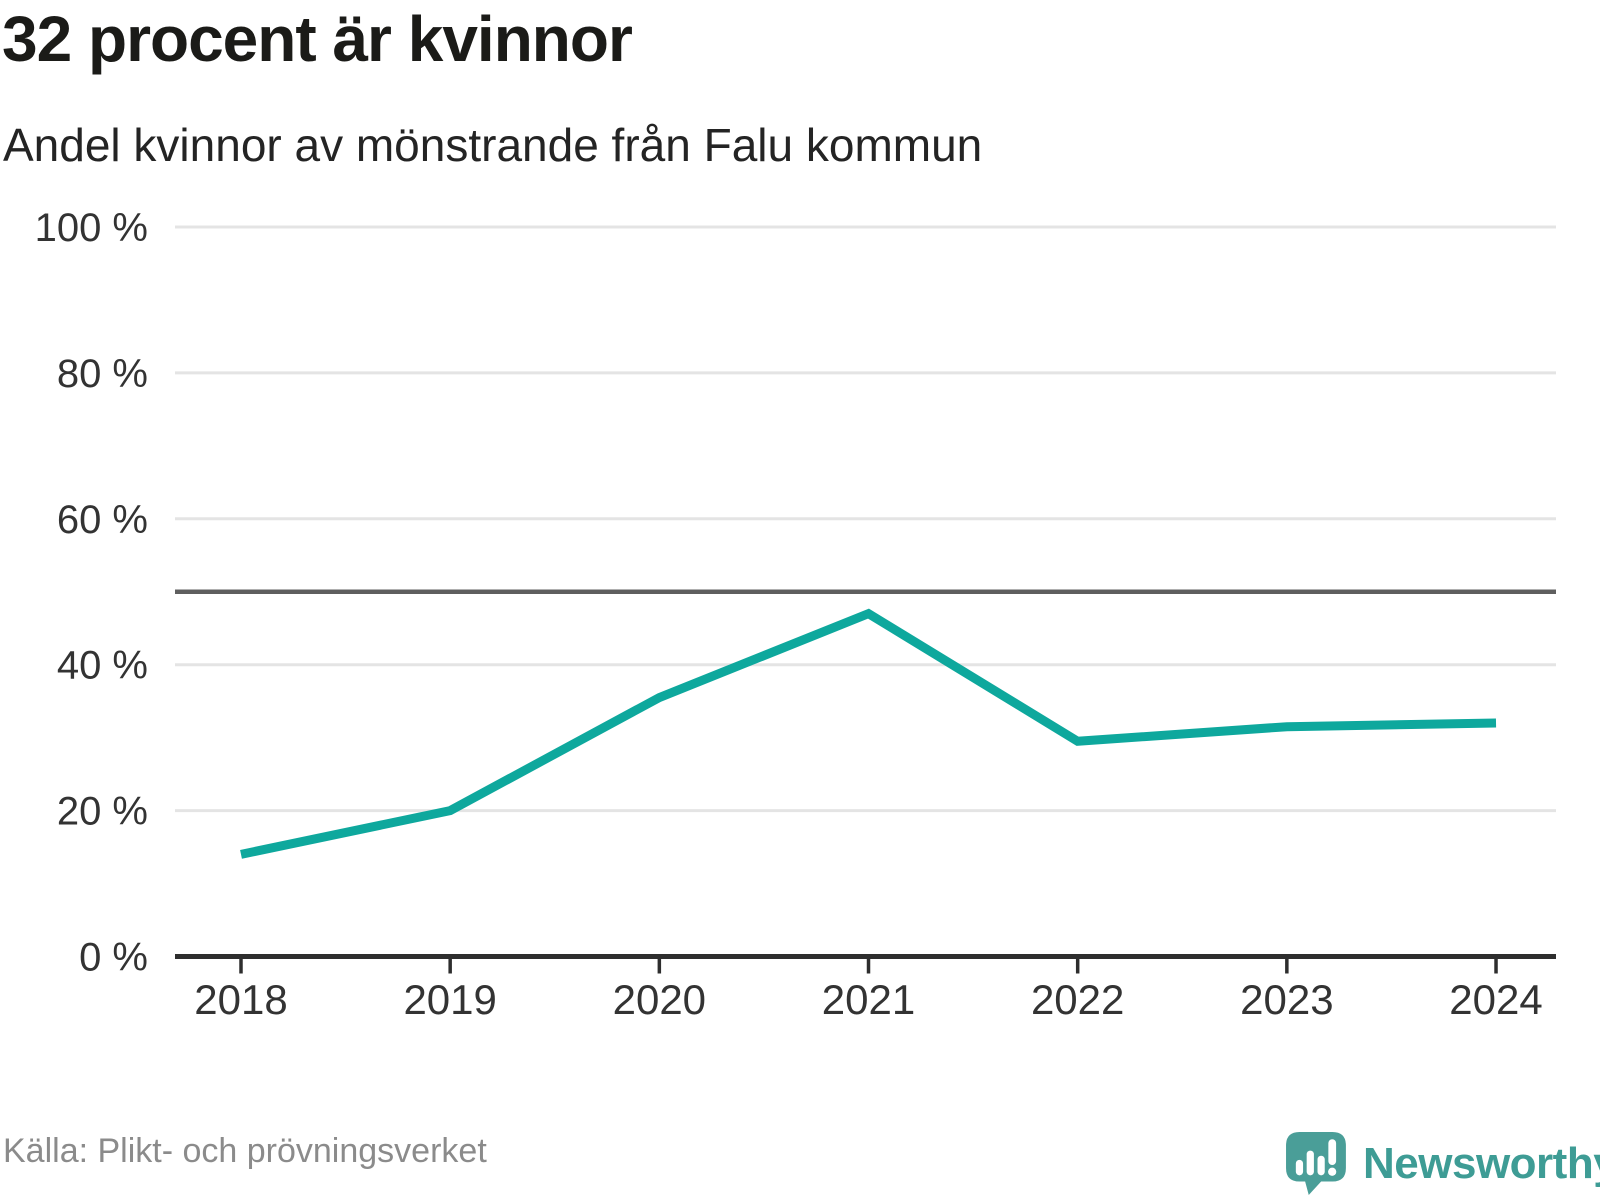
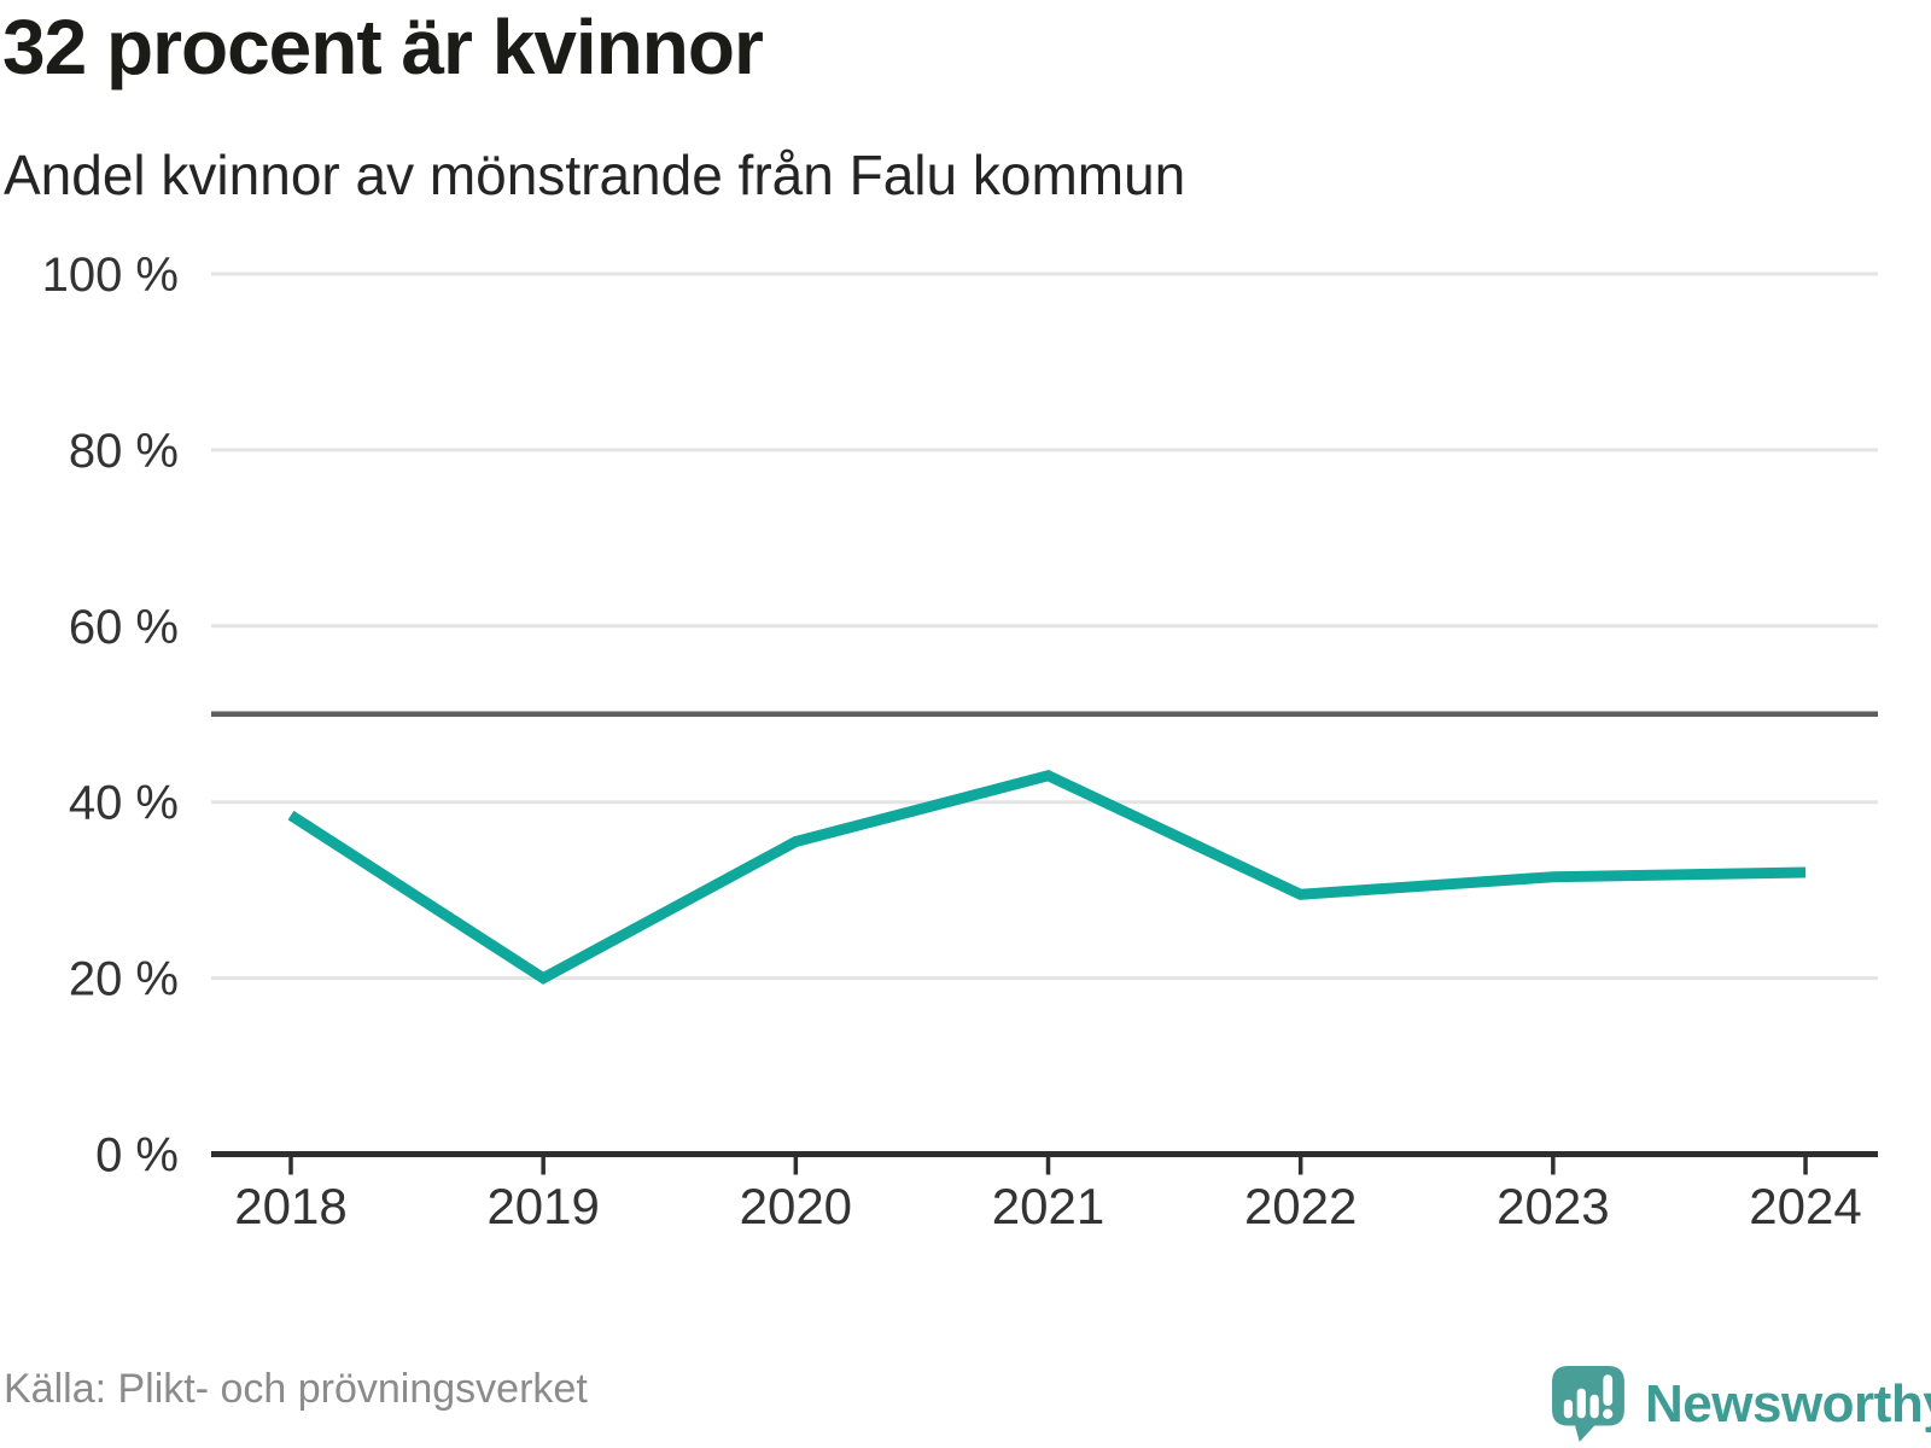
2018: 14% -> 38%
2021: 47% -> 43%
